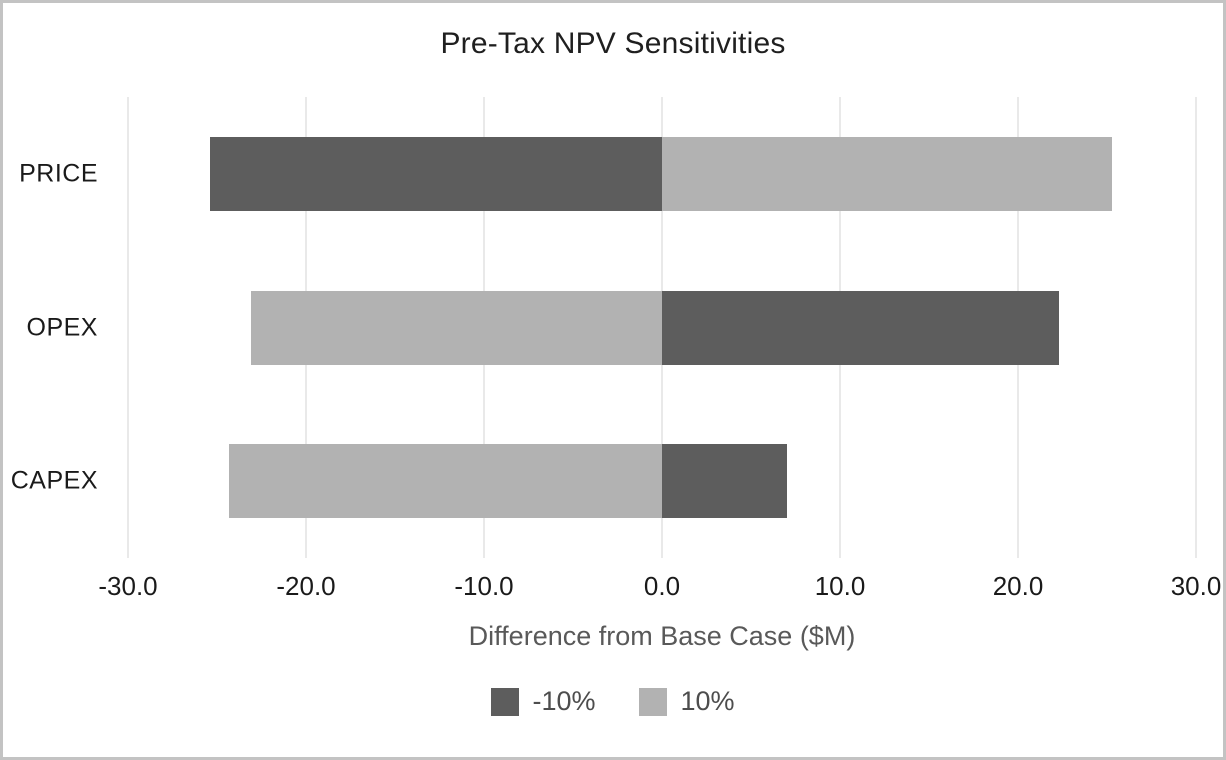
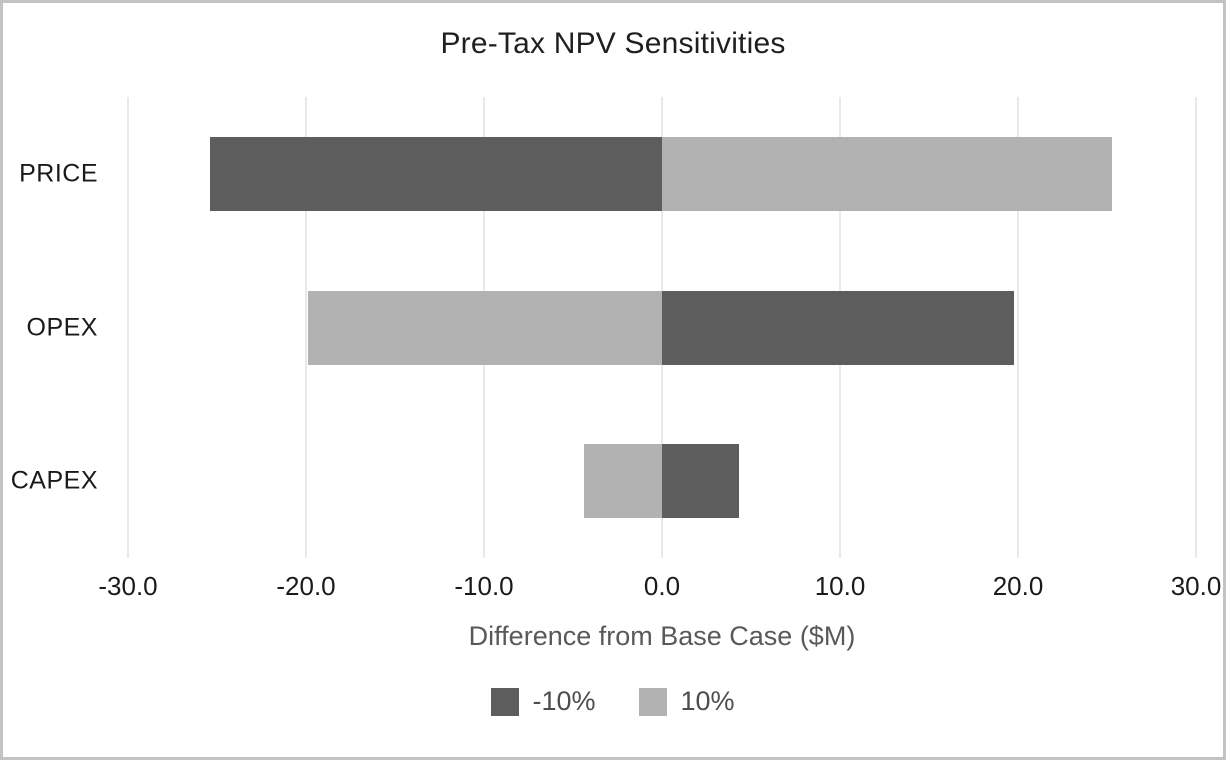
-10%/OPEX: 22.3 -> 19.8
10%/OPEX: -23.1 -> -19.9
-10%/CAPEX: 7.0 -> 4.3
10%/CAPEX: -24.3 -> -4.4
